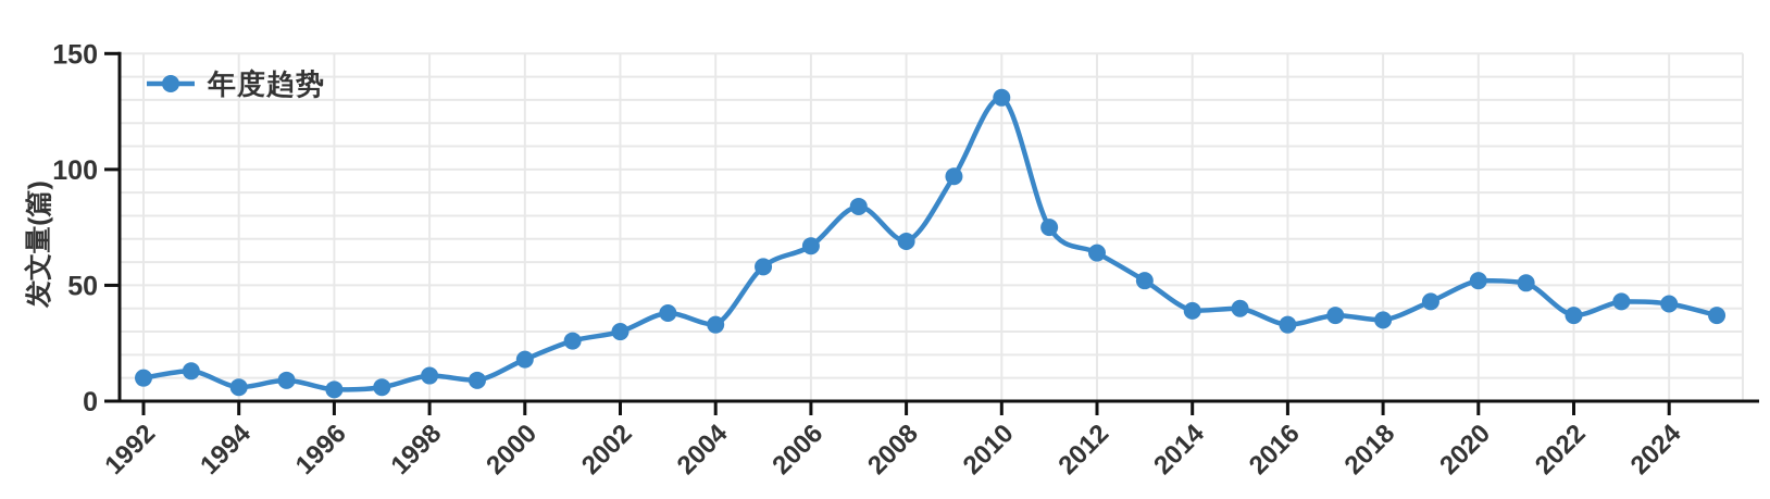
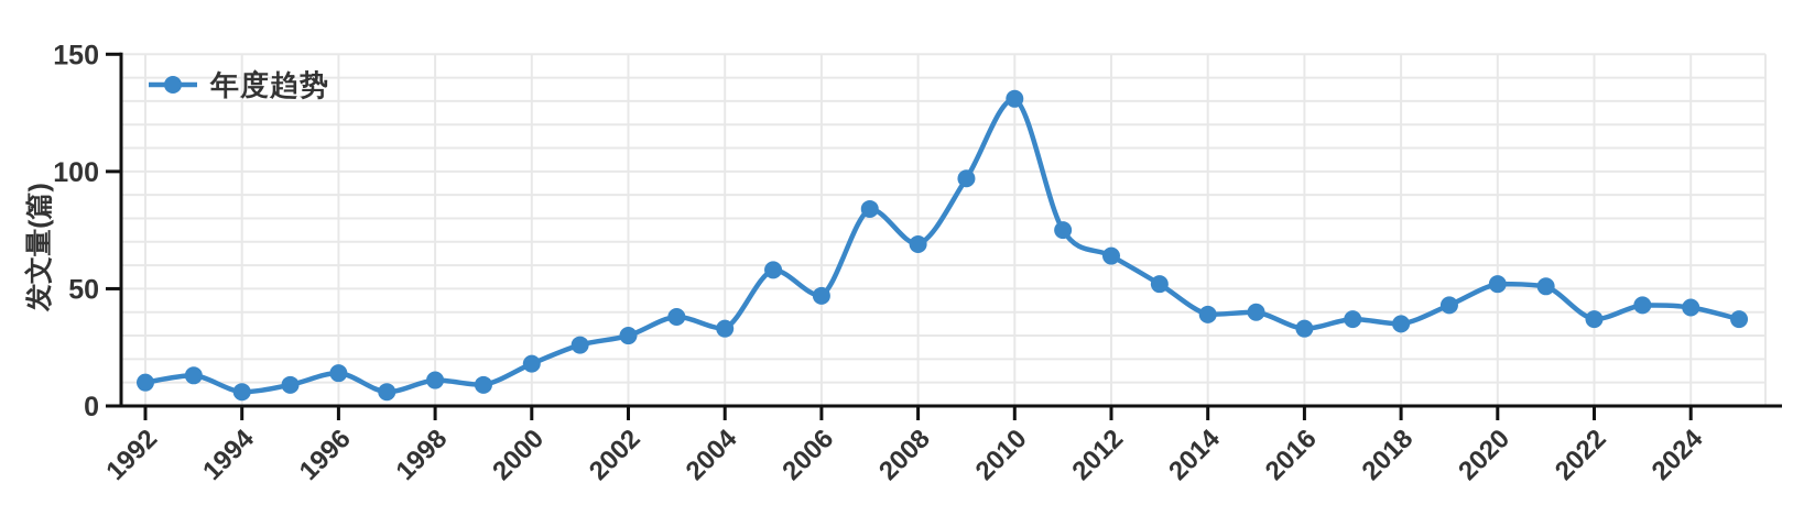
1996: 5 -> 14
2006: 67 -> 47
